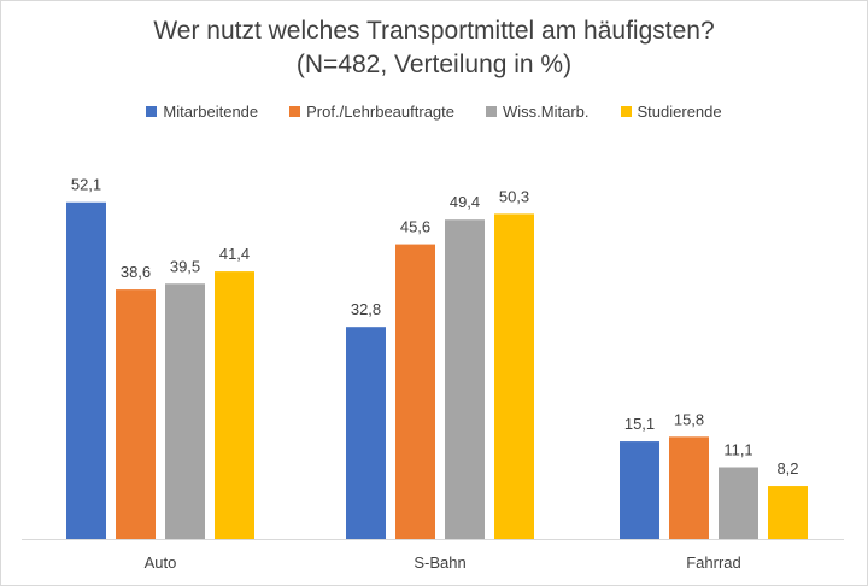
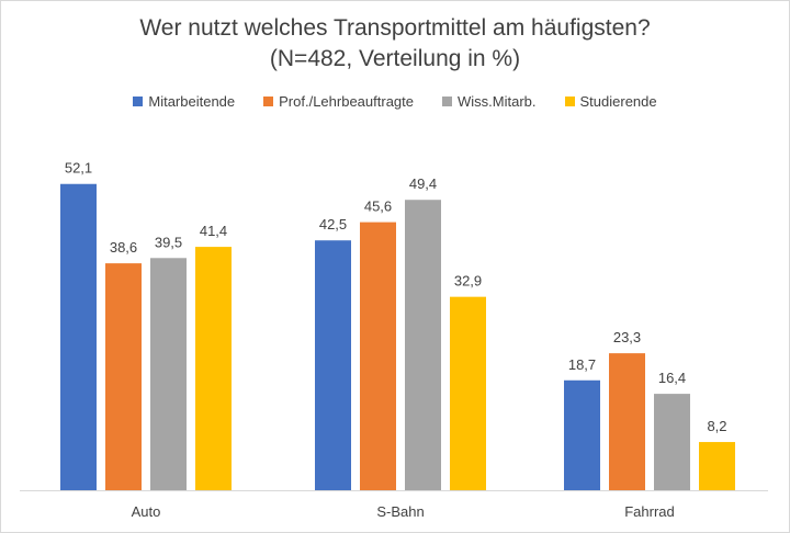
Mitarbeitende/S-Bahn: 32,8 -> 42,5
Studierende/S-Bahn: 50,3 -> 32,9
Mitarbeitende/Fahrrad: 15,1 -> 18,7
Prof./Lehrbeauftragte/Fahrrad: 15,8 -> 23,3
Wiss.Mitarb./Fahrrad: 11,1 -> 16,4
